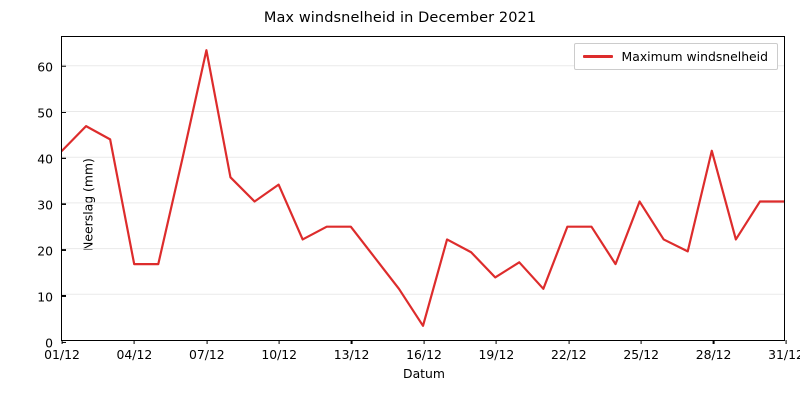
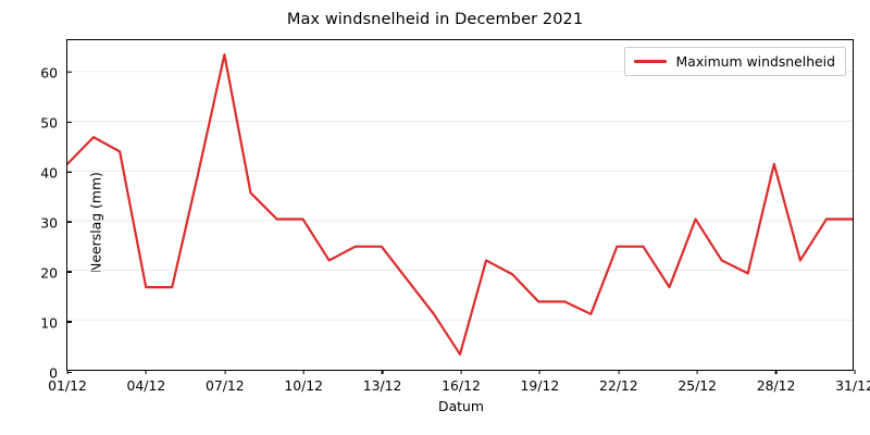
10: 34 -> 30
20: 17 -> 14
